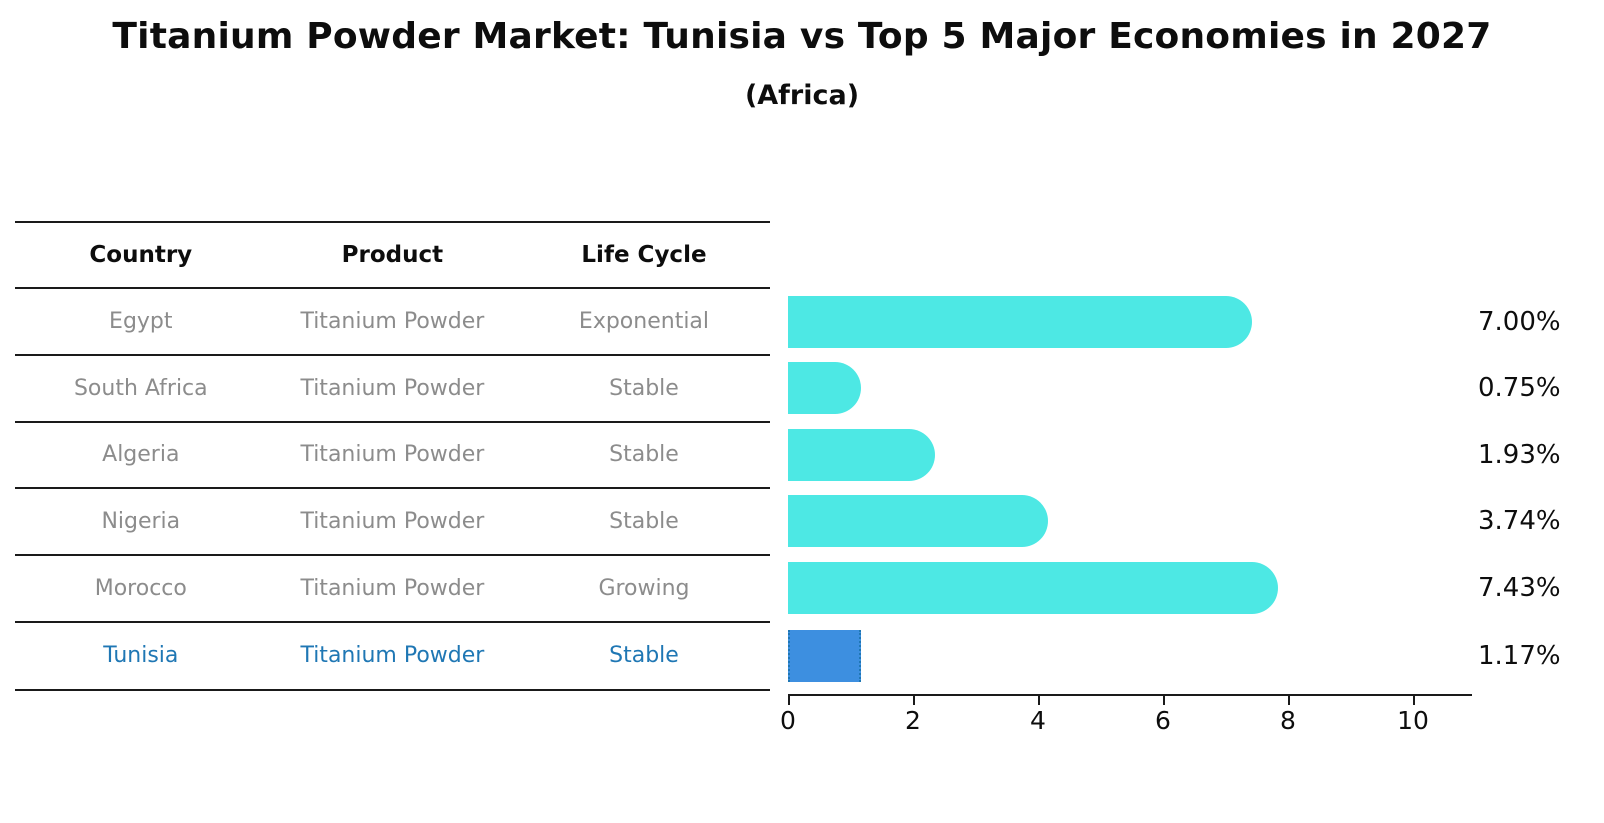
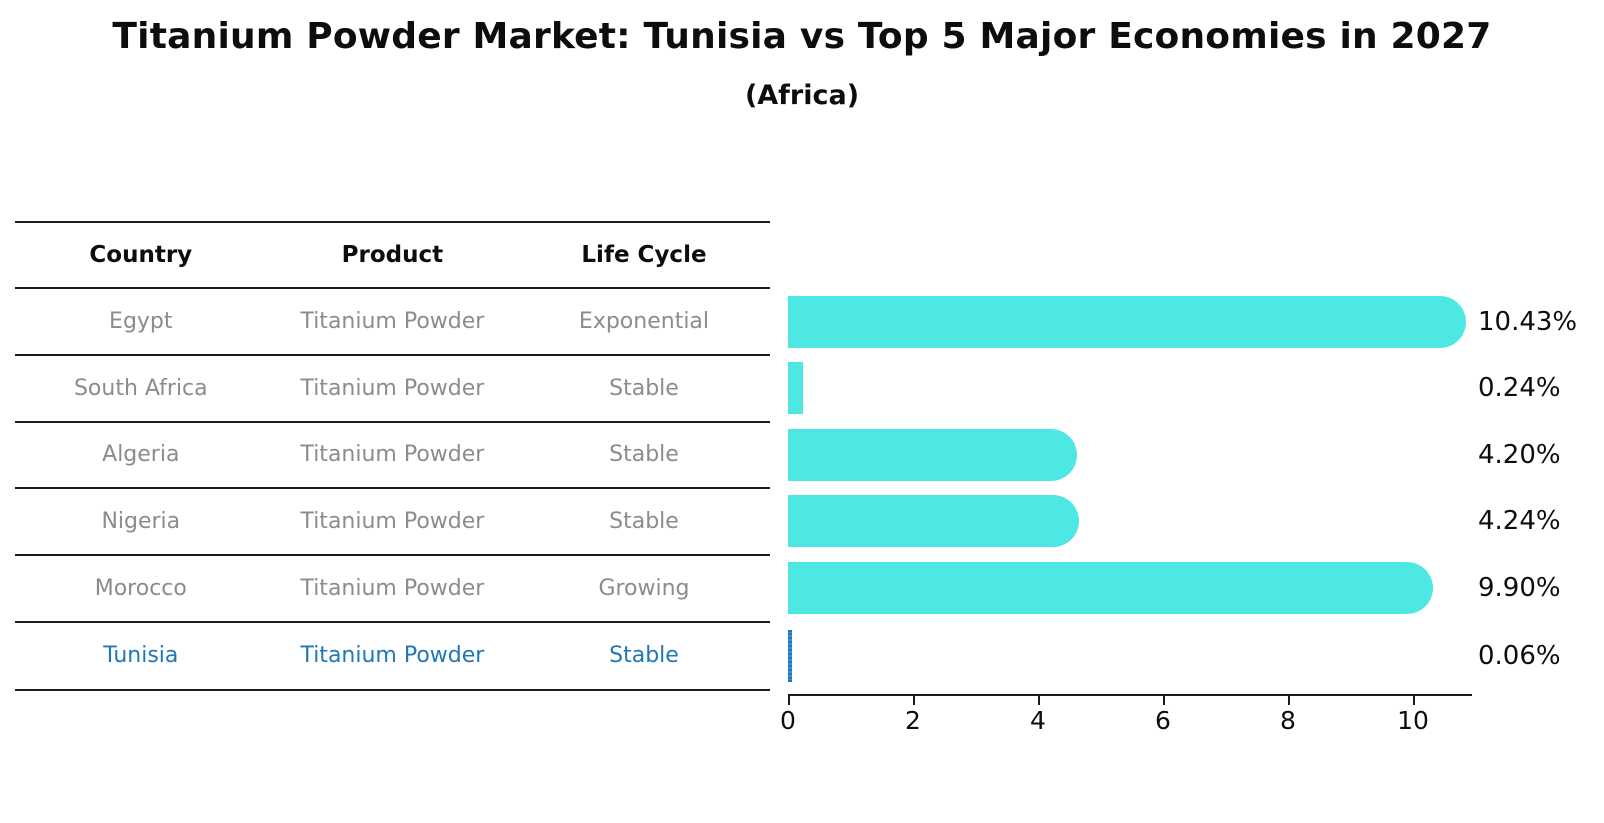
Egypt: 7.00% -> 10.43%
South Africa: 0.75% -> 0.24%
Algeria: 1.93% -> 4.20%
Nigeria: 3.74% -> 4.24%
Morocco: 7.43% -> 9.90%
Tunisia: 1.17% -> 0.06%
